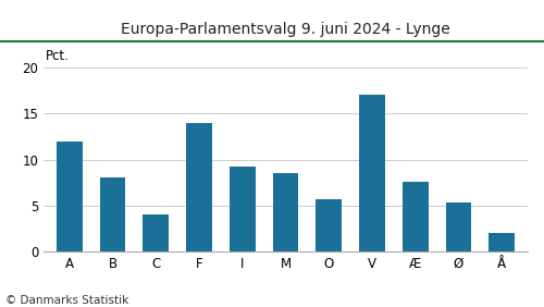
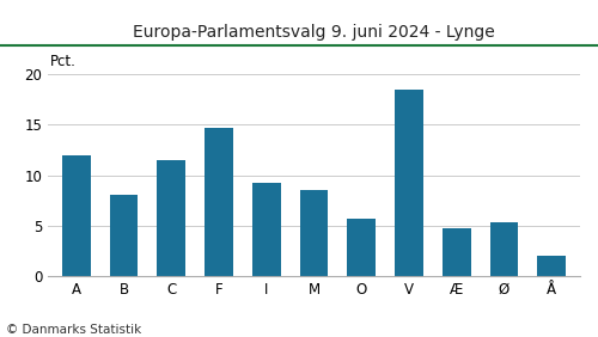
C: 4.0 -> 11.5
F: 14.0 -> 14.7
V: 17.0 -> 18.5
Æ: 7.6 -> 4.7
